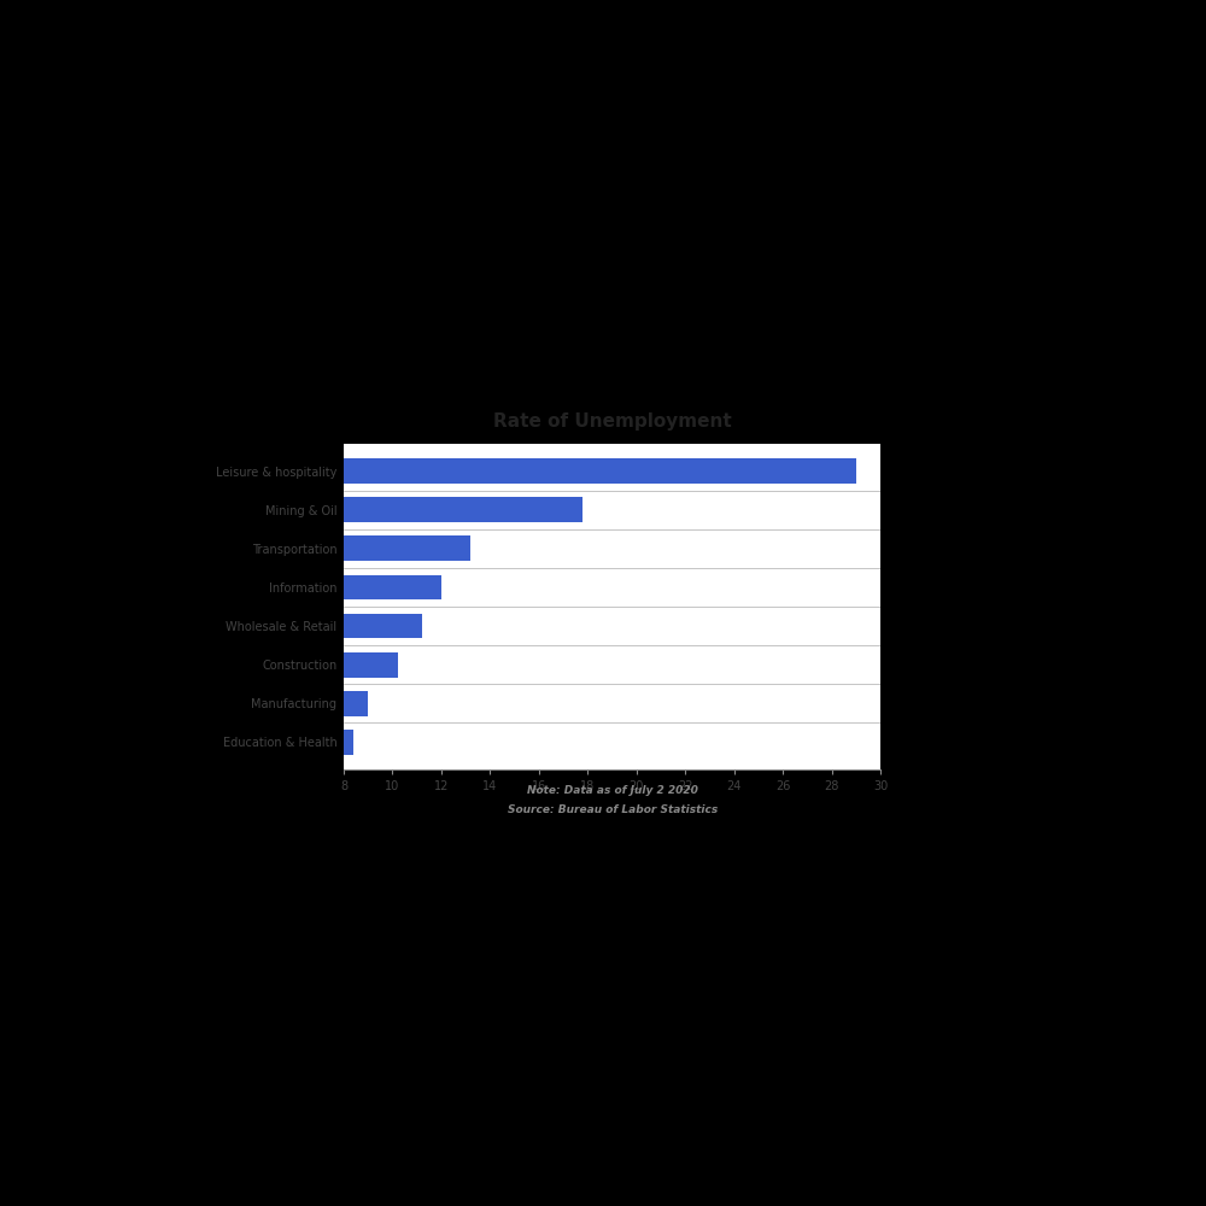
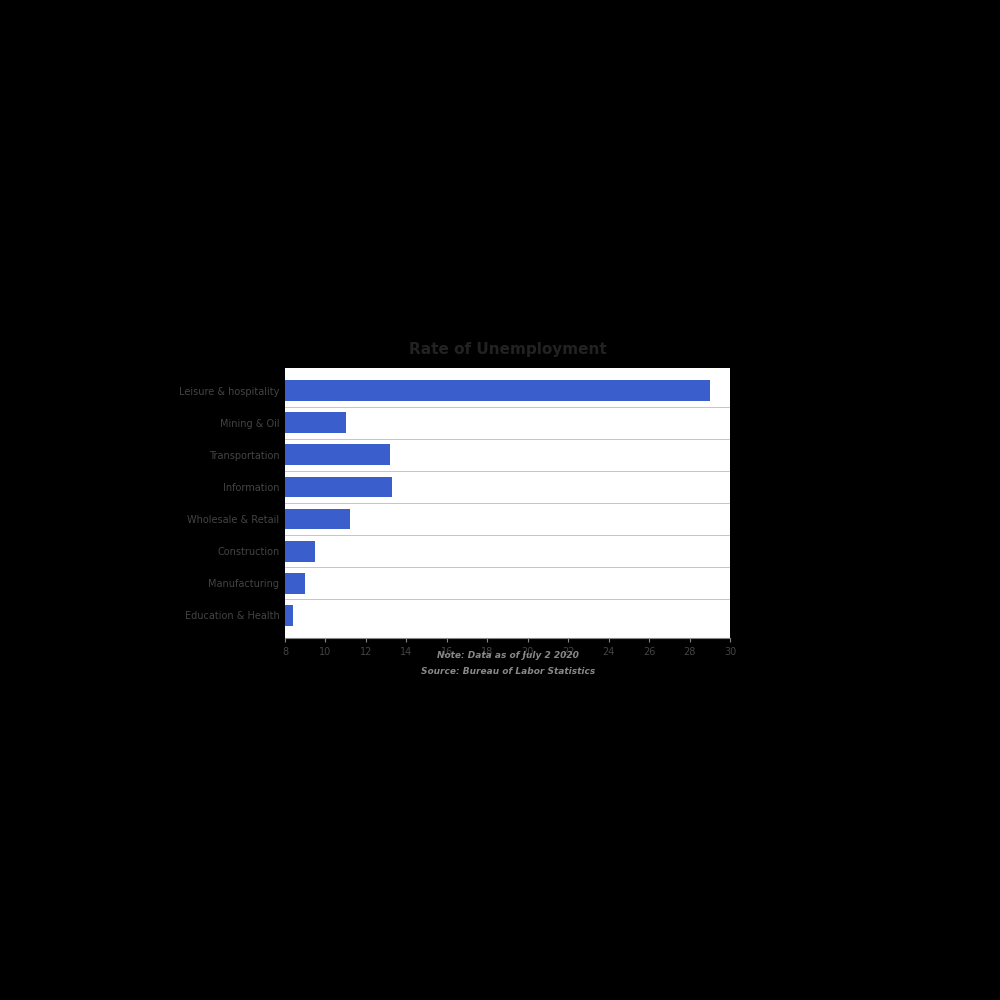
Mining & Oil: 17.8 -> 11.0
Information: 12.0 -> 13.3
Construction: 10.2 -> 9.5
